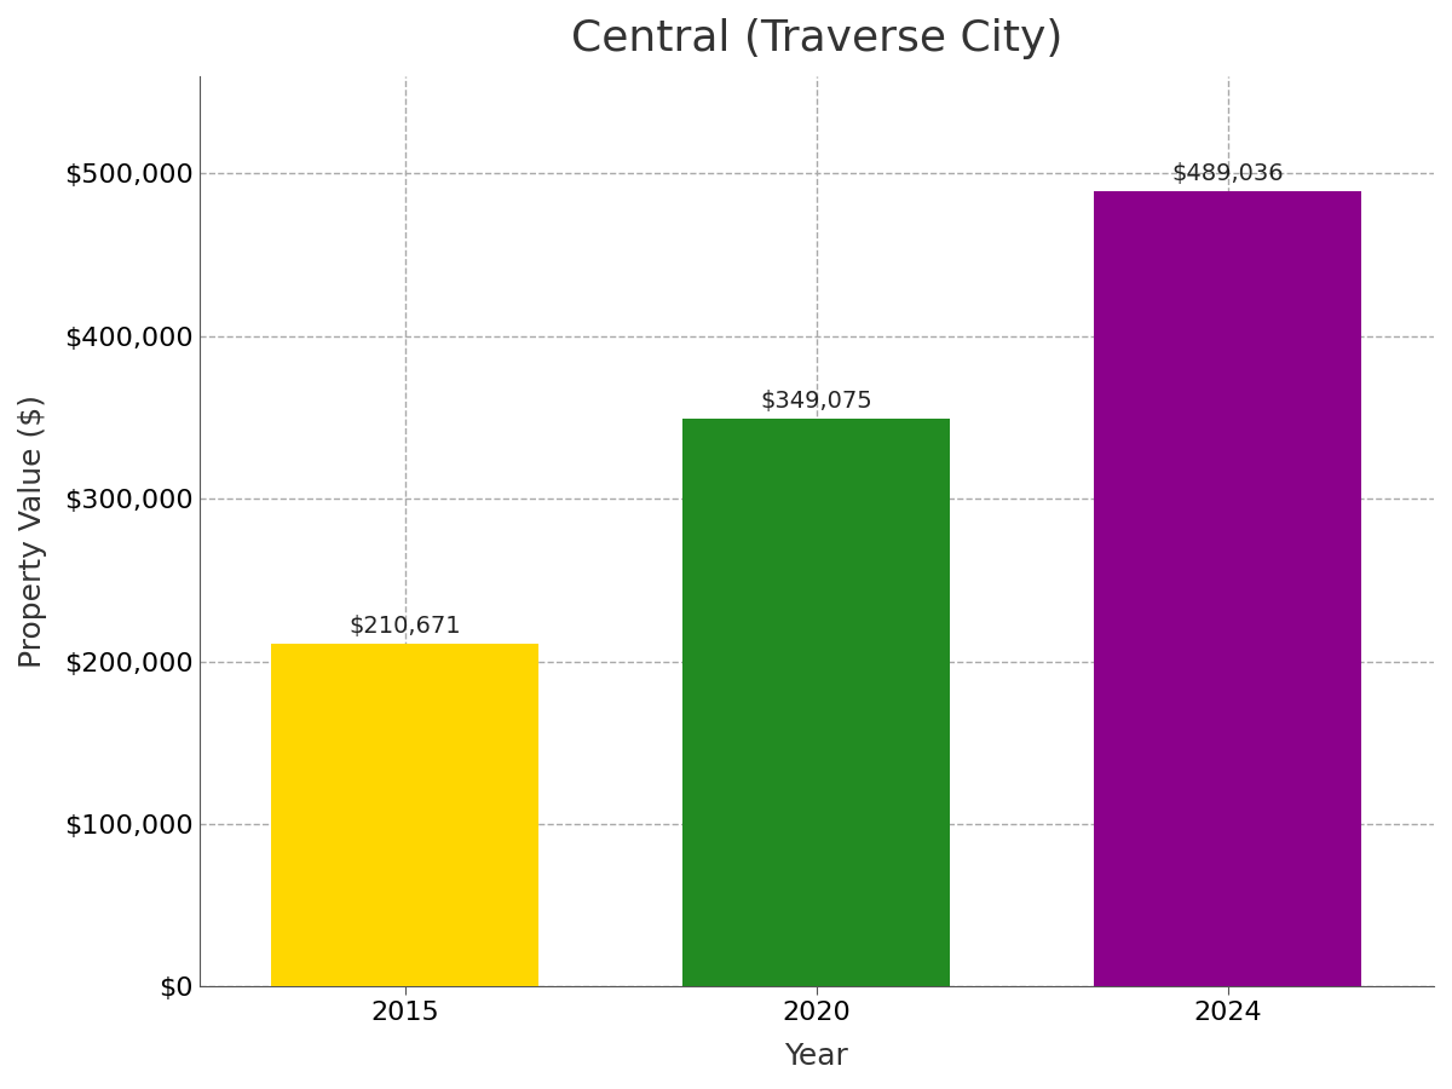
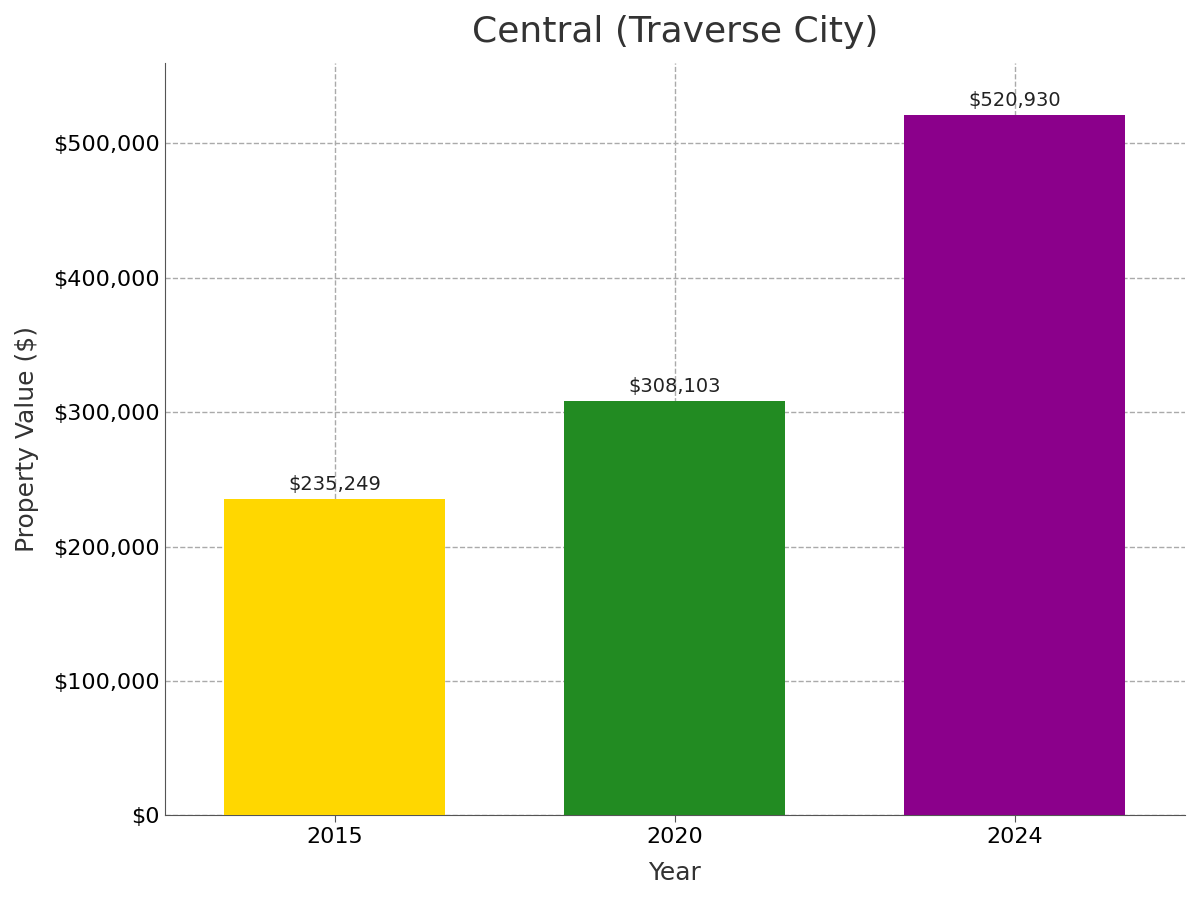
2015: $210,671 -> $235,249
2020: $349,075 -> $308,103
2024: $489,036 -> $520,930
